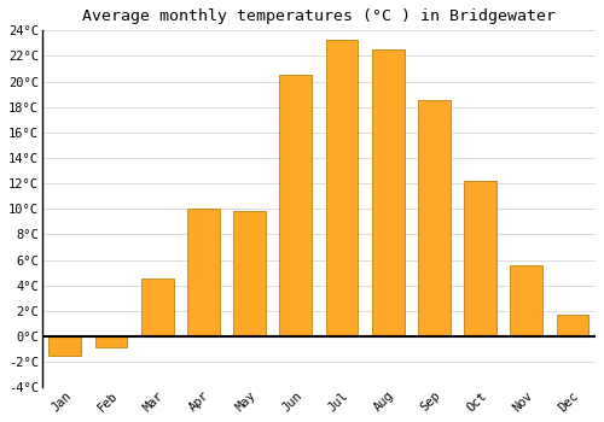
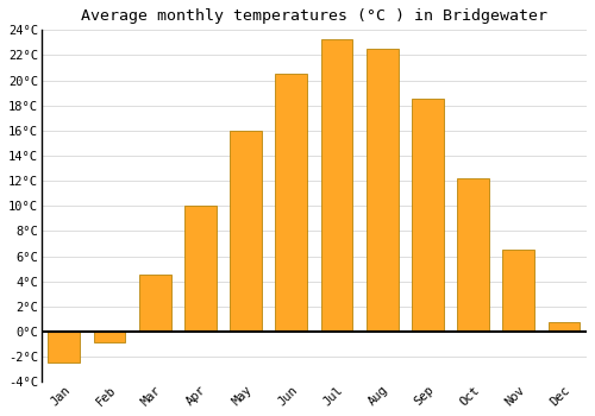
Jan: -1.5°C -> -2.5°C
May: 9.8°C -> 16.0°C
Nov: 5.6°C -> 6.5°C
Dec: 1.7°C -> 0.8°C
